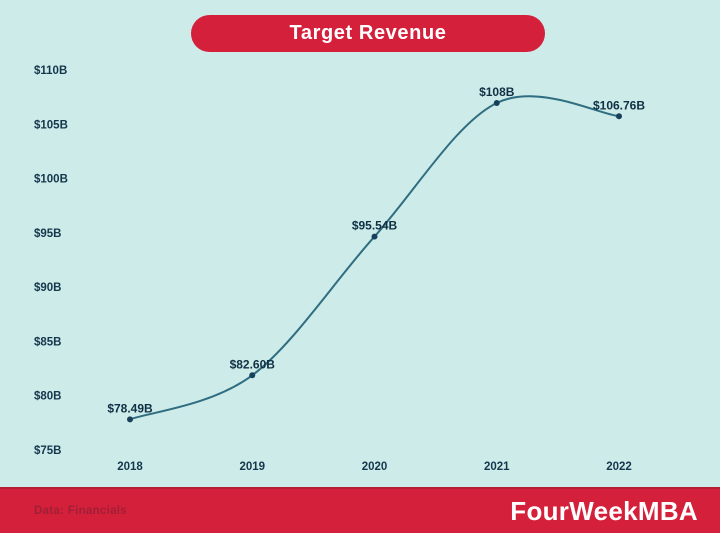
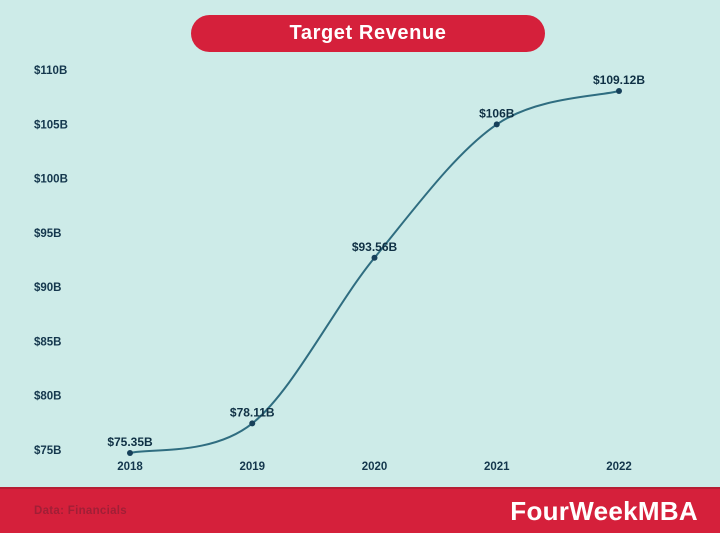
2018: $78.49B -> $75.35B
2019: $82.60B -> $78.11B
2020: $95.54B -> $93.56B
2021: $108B -> $106B
2022: $106.76B -> $109.12B
